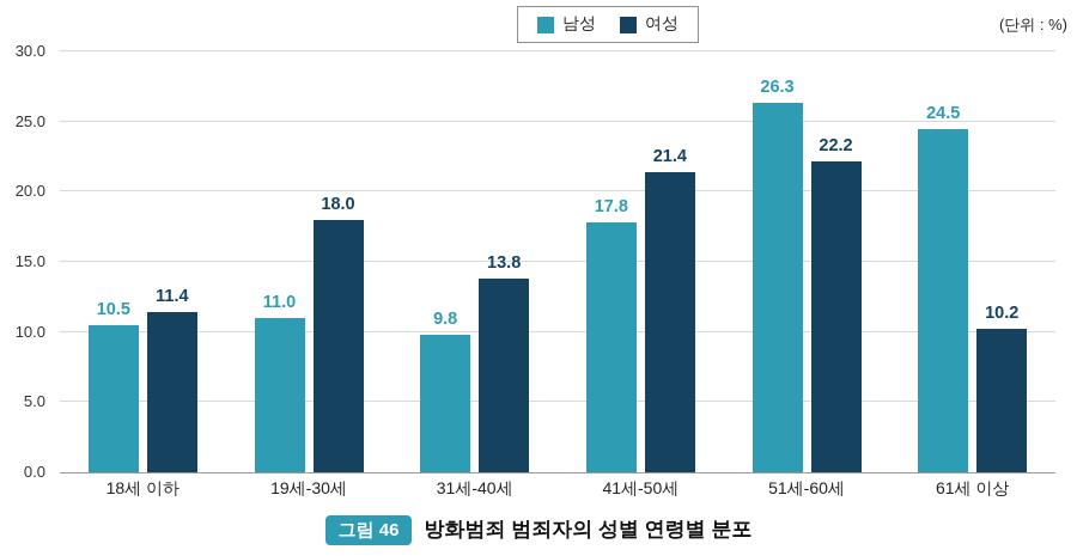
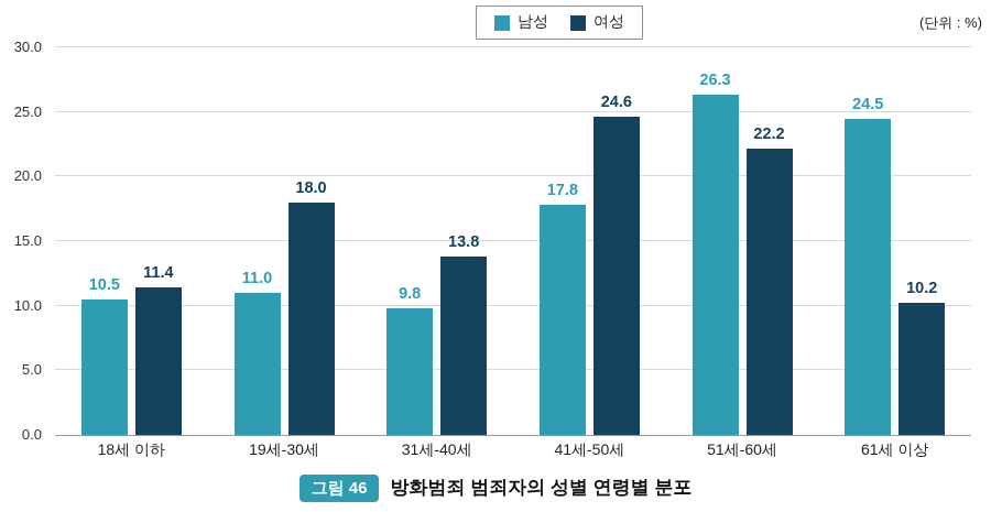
여성/41세-50세: 21.4 -> 24.6
